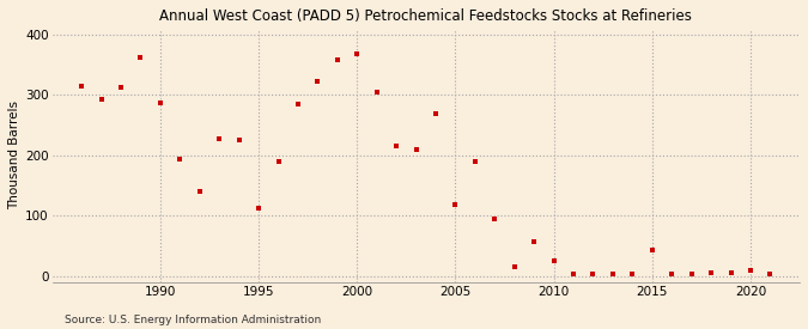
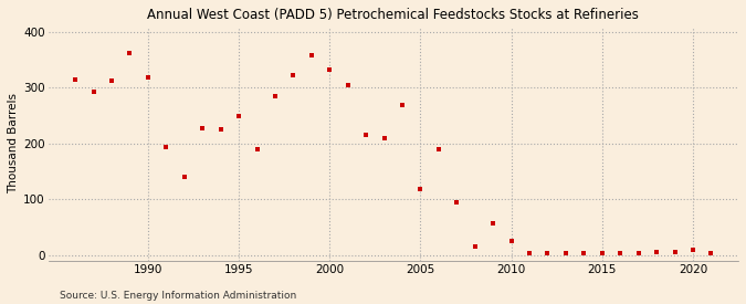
1990: 288 -> 318
1995: 112 -> 250
2000: 368 -> 332
2015: 44 -> 3
